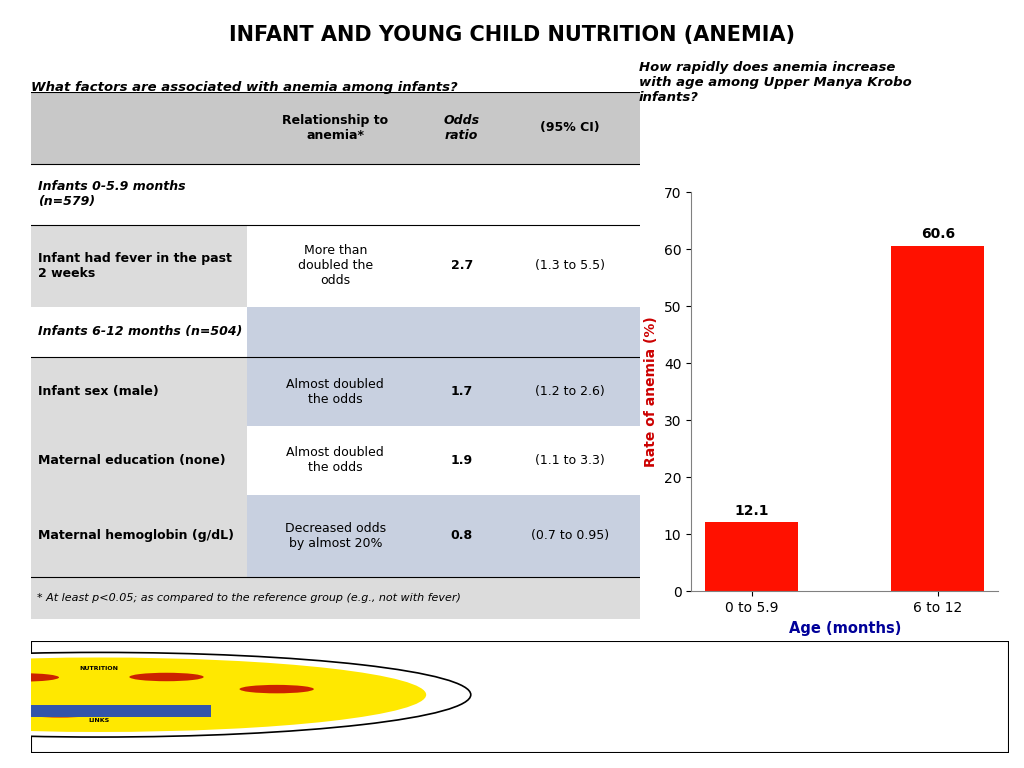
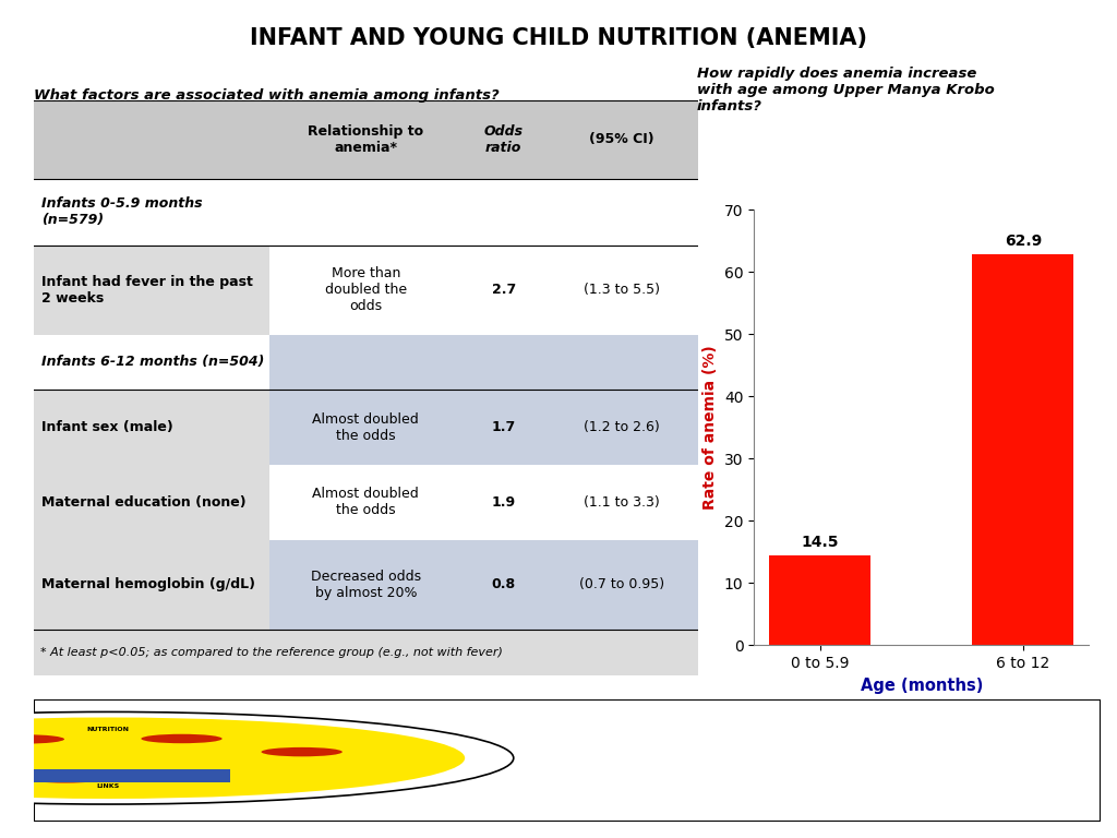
0 to 5.9: 12.1 -> 14.5
6 to 12: 60.6 -> 62.9
